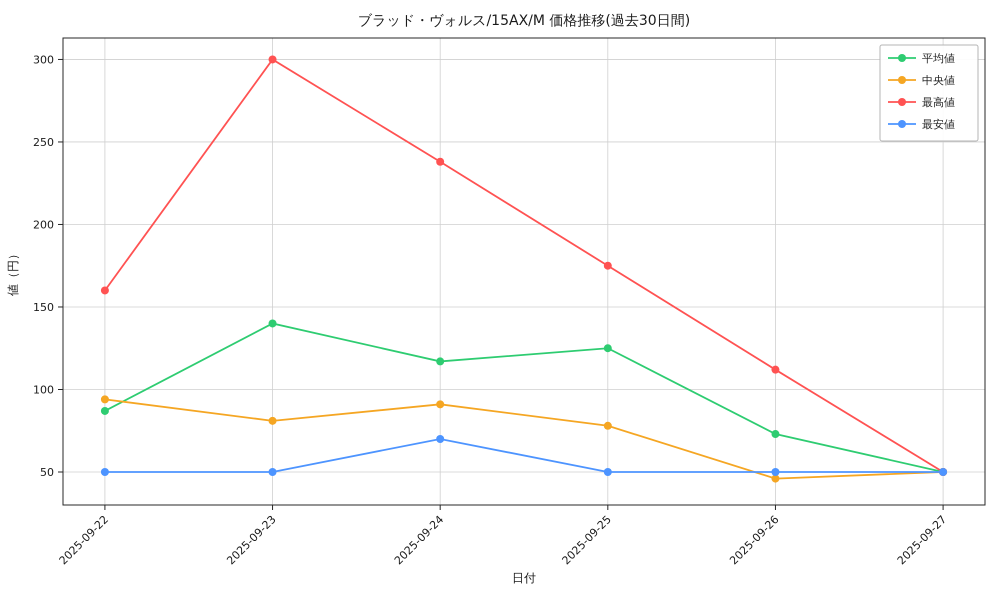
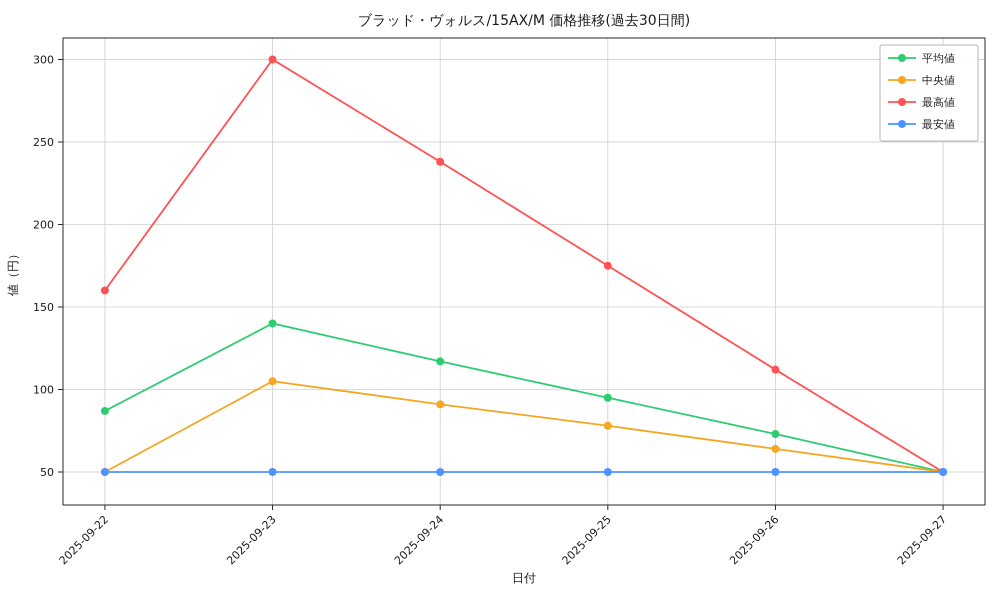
中央値/2025-09-22: 94 -> 50
中央値/2025-09-23: 81 -> 105
最安値/2025-09-24: 70 -> 50
平均値/2025-09-25: 125 -> 95
中央値/2025-09-26: 46 -> 64
